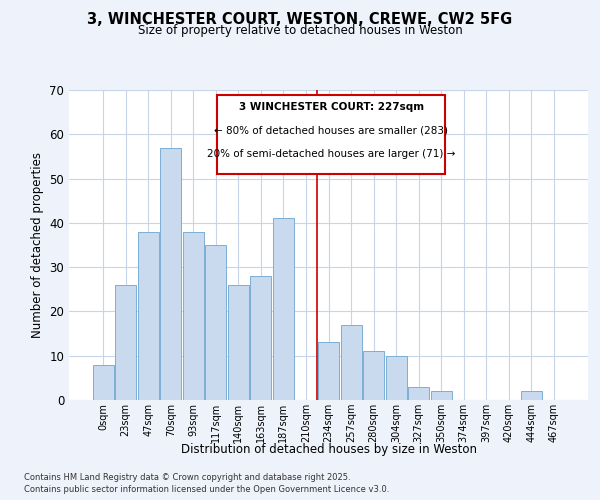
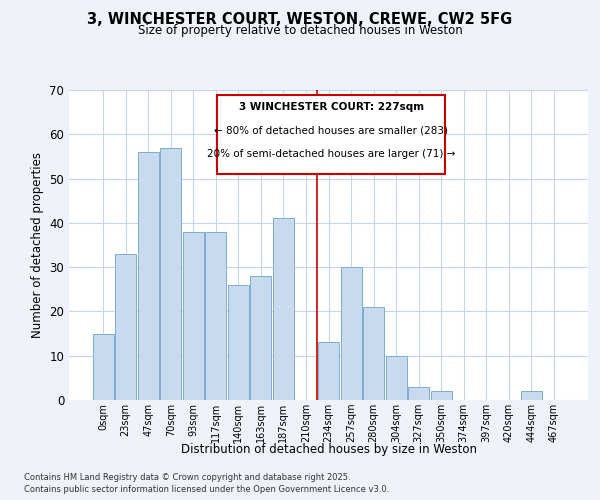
0sqm: 8 -> 15
23sqm: 26 -> 33
47sqm: 38 -> 56
117sqm: 35 -> 38
257sqm: 17 -> 30
280sqm: 11 -> 21
